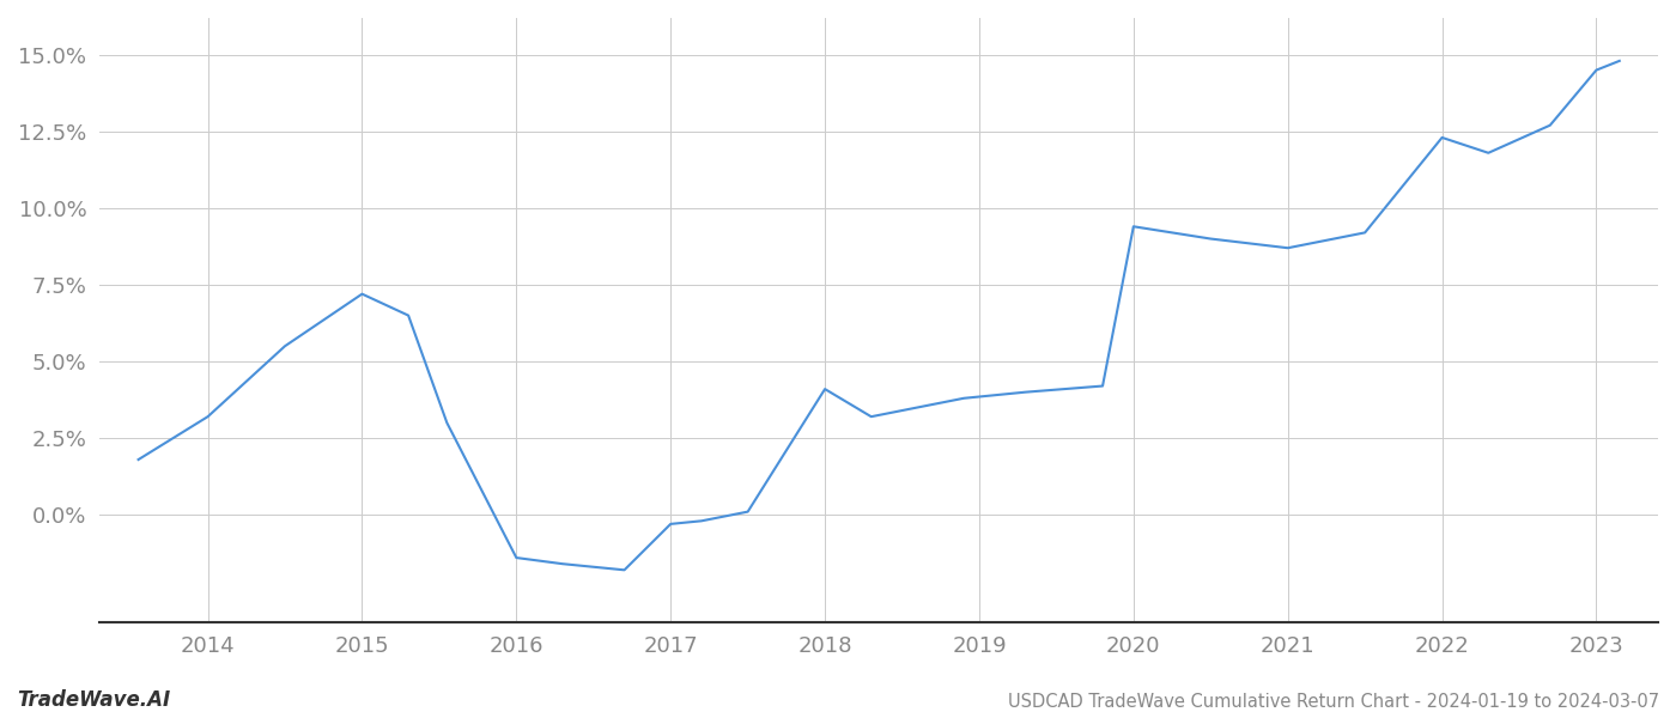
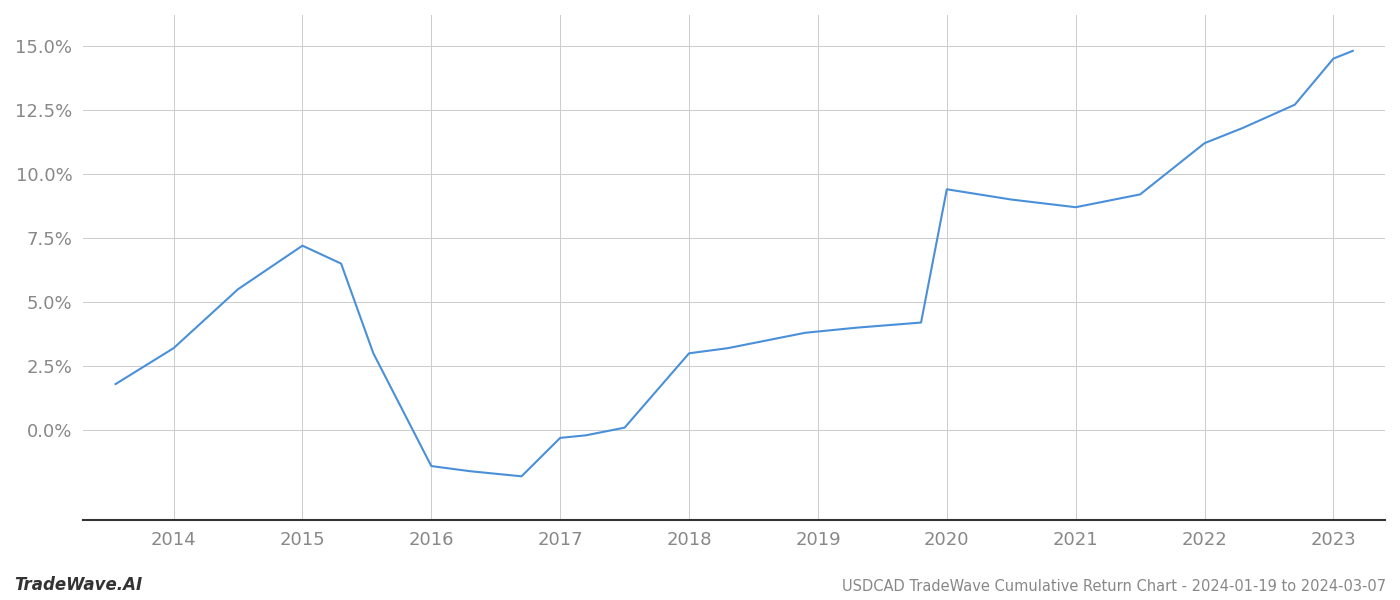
2018: 4.1% -> 3.0%
2022: 12.3% -> 11.2%
